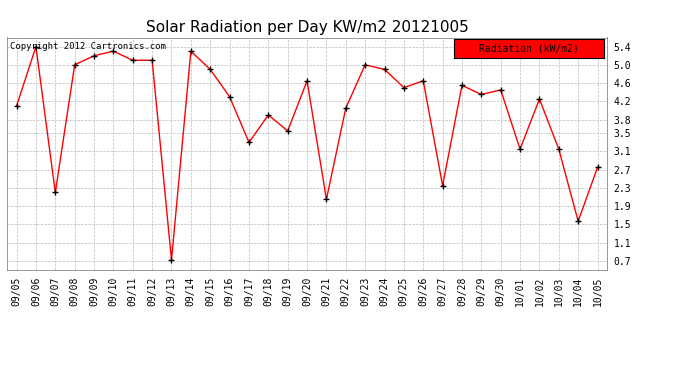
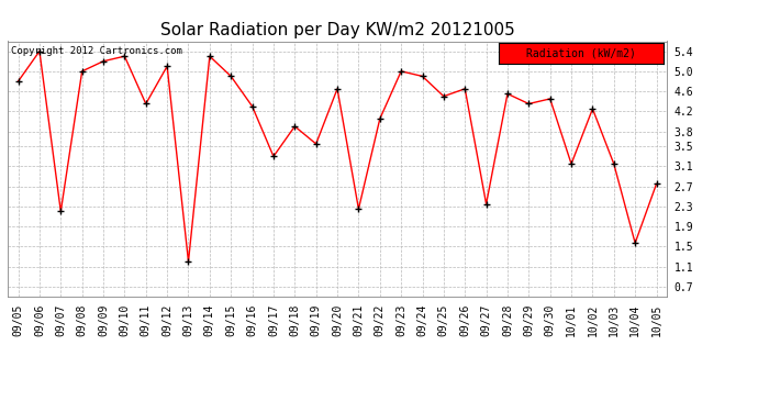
09/05: 4.10 -> 4.80
09/11: 5.10 -> 4.35
09/13: 0.72 -> 1.20
09/21: 2.05 -> 2.25
